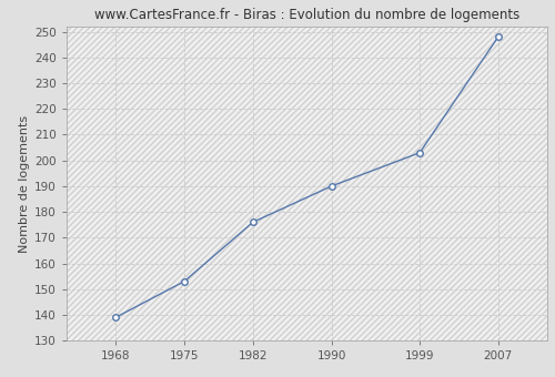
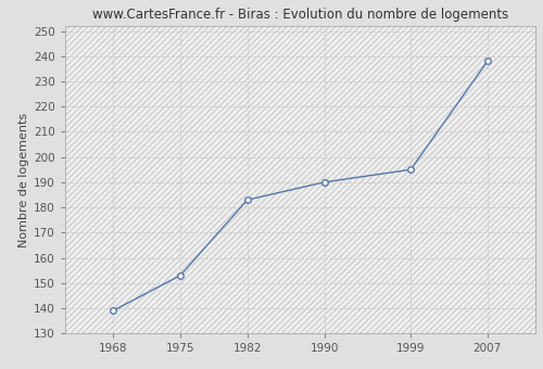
1982: 176 -> 183
1999: 203 -> 195
2007: 248 -> 238
